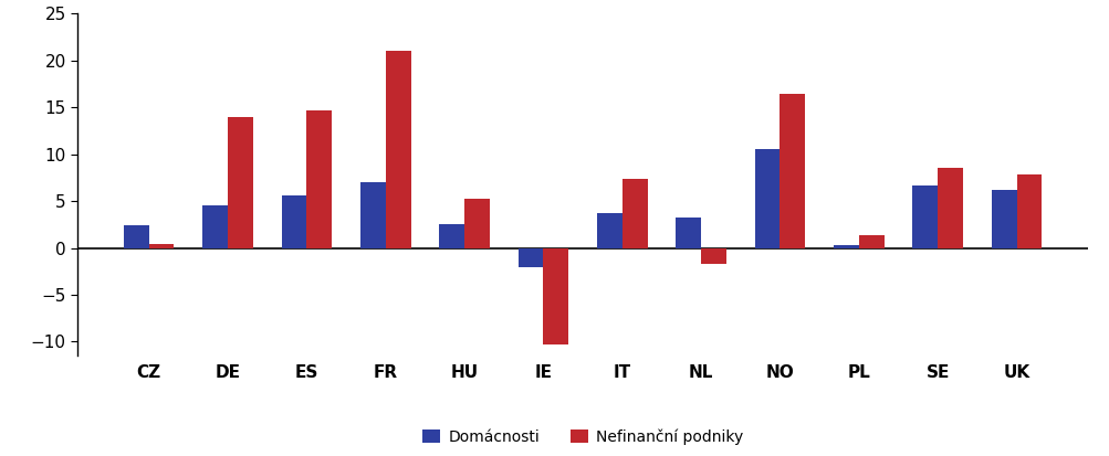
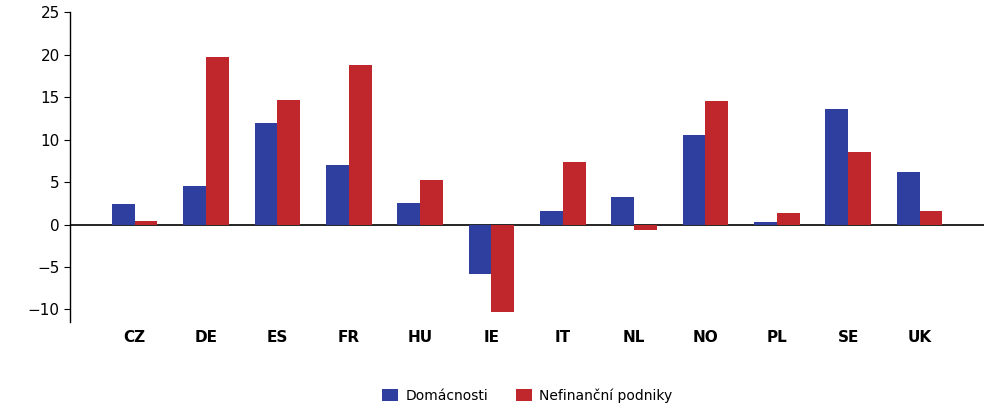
Nefinanční podniky/DE: 14.0 -> 19.8
Domácnosti/ES: 5.6 -> 12.0
Nefinanční podniky/FR: 21.0 -> 18.8
Domácnosti/IE: -2.0 -> -5.8
Domácnosti/IT: 3.7 -> 1.6
Nefinanční podniky/NL: -1.7 -> -0.6
Nefinanční podniky/NO: 16.5 -> 14.6
Domácnosti/SE: 6.7 -> 13.6
Nefinanční podniky/UK: 7.8 -> 1.6
